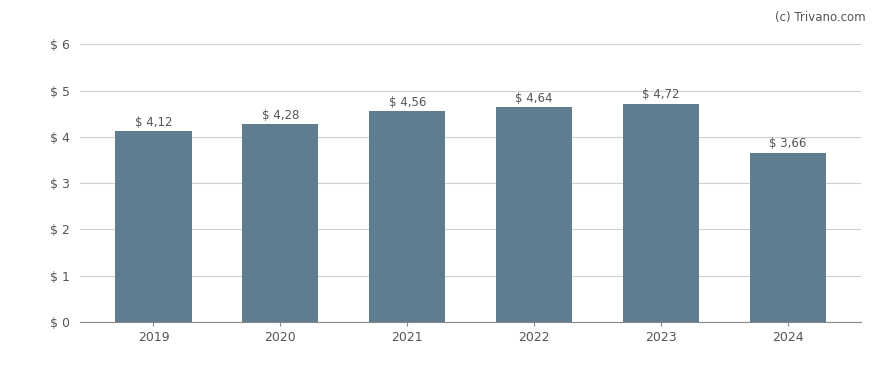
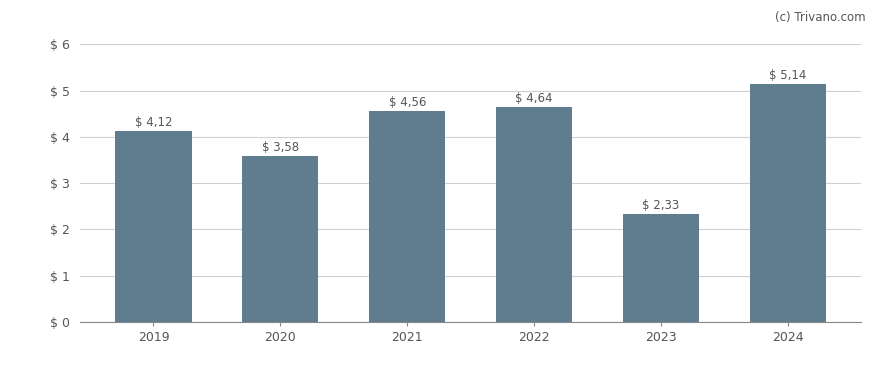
2020: 4,28 -> 3,58
2023: 4,72 -> 2,33
2024: 3,66 -> 5,14
